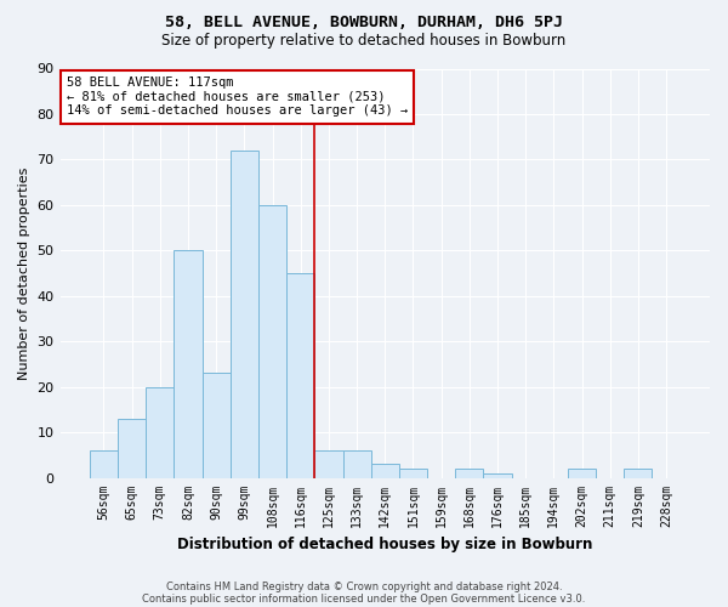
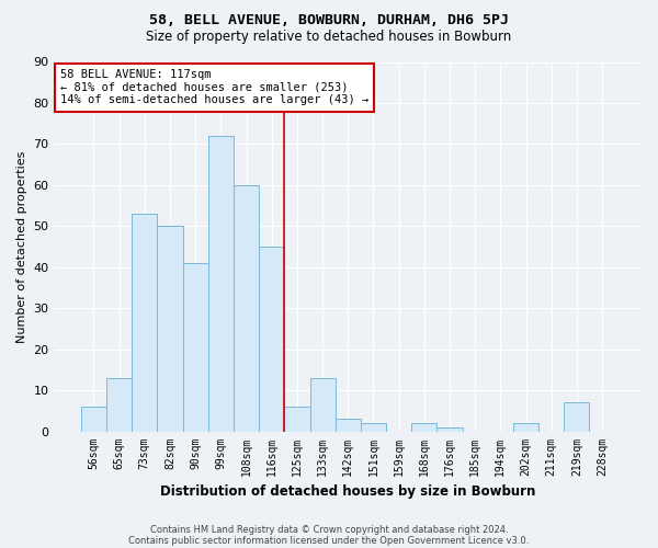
73sqm: 20 -> 53
90sqm: 23 -> 41
133sqm: 6 -> 13
219sqm: 2 -> 7
